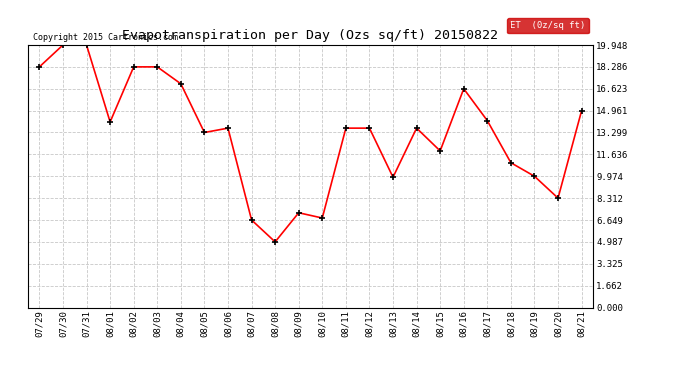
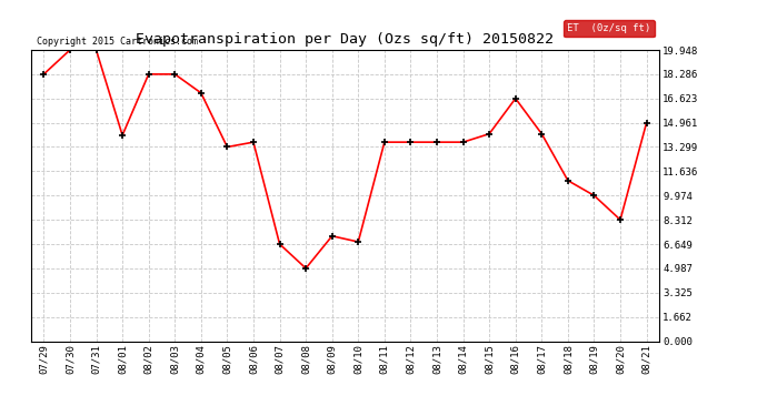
08/13: 9.9 -> 13.6
08/15: 11.9 -> 14.2
